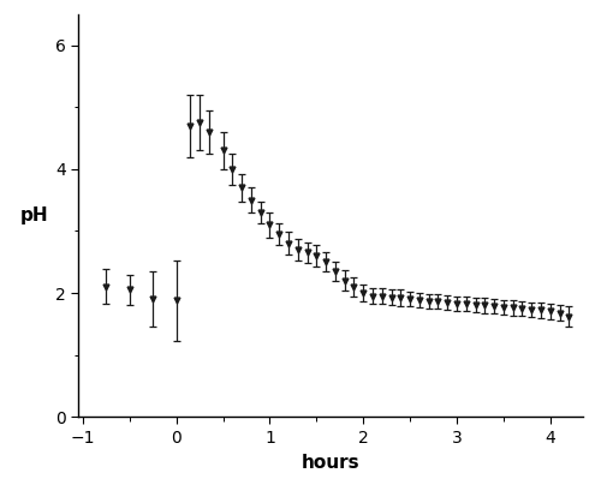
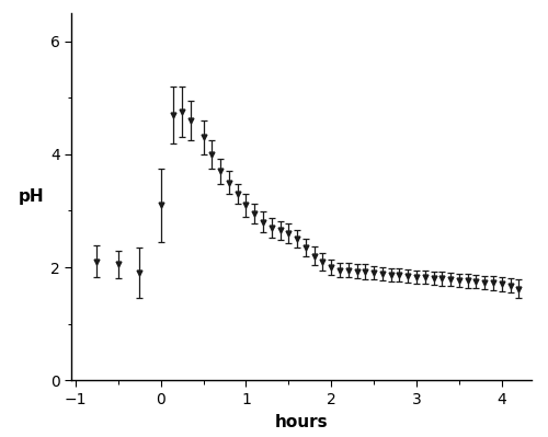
0: 1.88 -> 3.10
